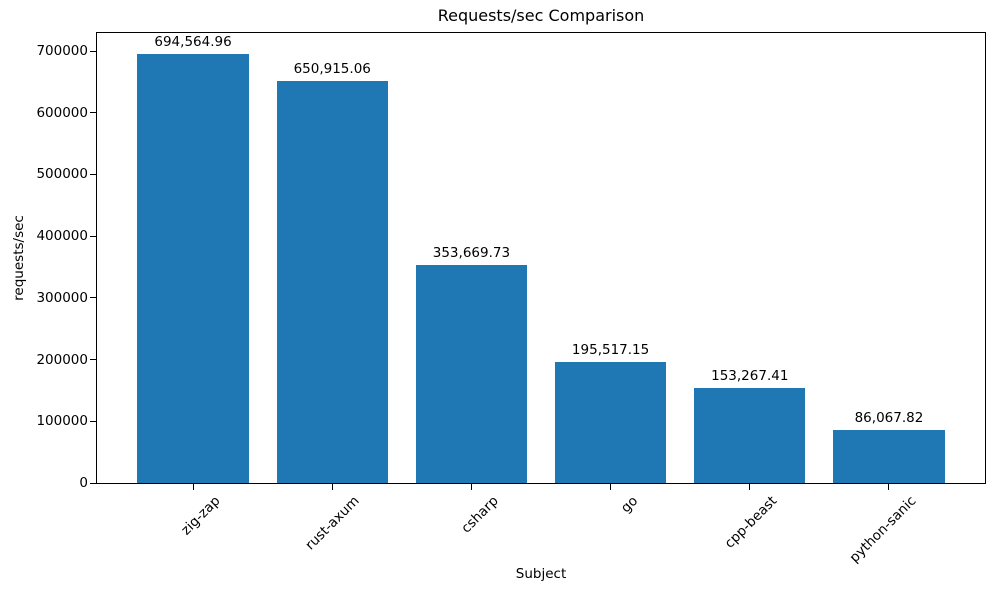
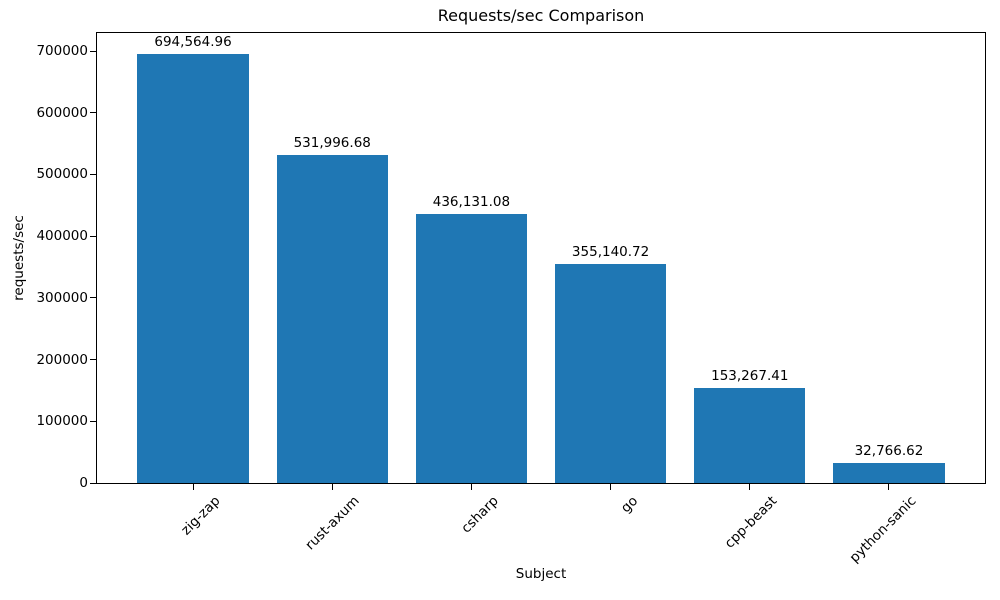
rust-axum: 650,915.06 -> 531,996.68
csharp: 353,669.73 -> 436,131.08
go: 195,517.15 -> 355,140.72
python-sanic: 86,067.82 -> 32,766.62
